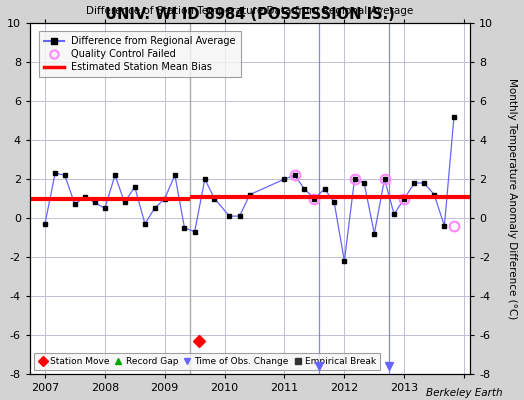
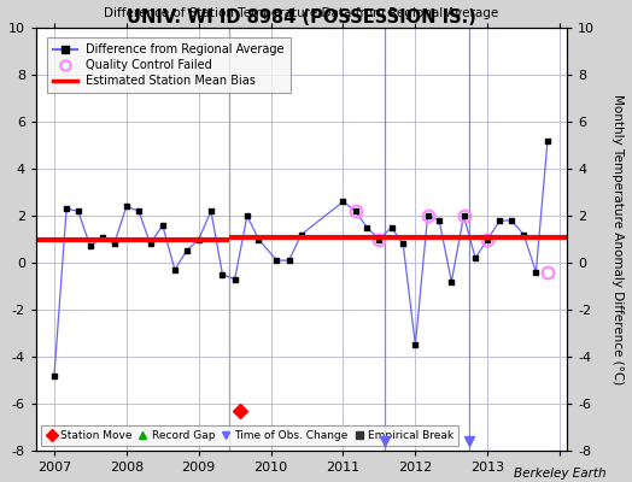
Time of Obs. Change/2007: -0.3 -> -4.8
Time of Obs. Change/2008: 0.5 -> 2.4
Time of Obs. Change/2011: 2.0 -> 2.6
Time of Obs. Change/2012: -2.2 -> -3.5
